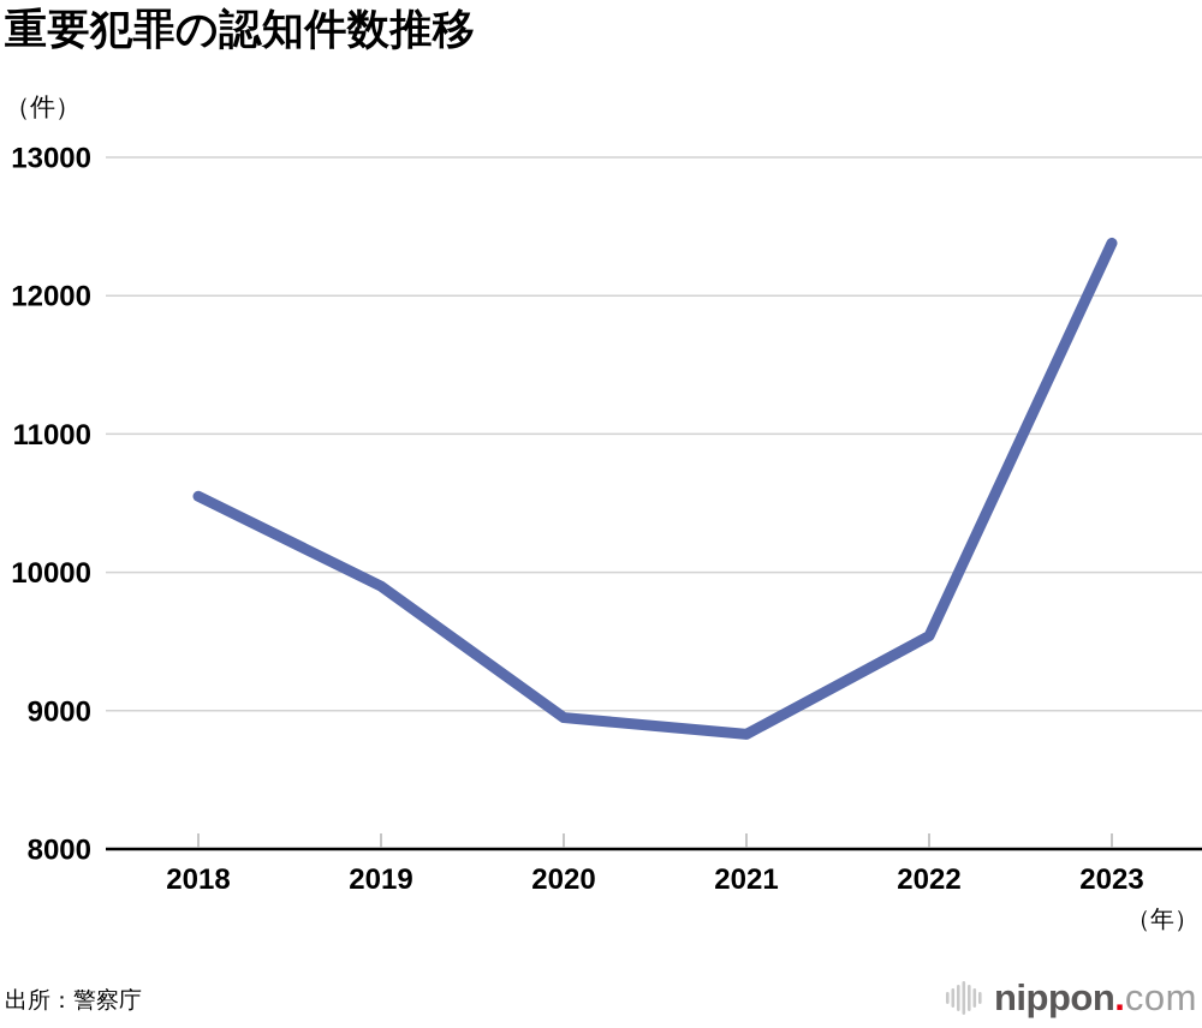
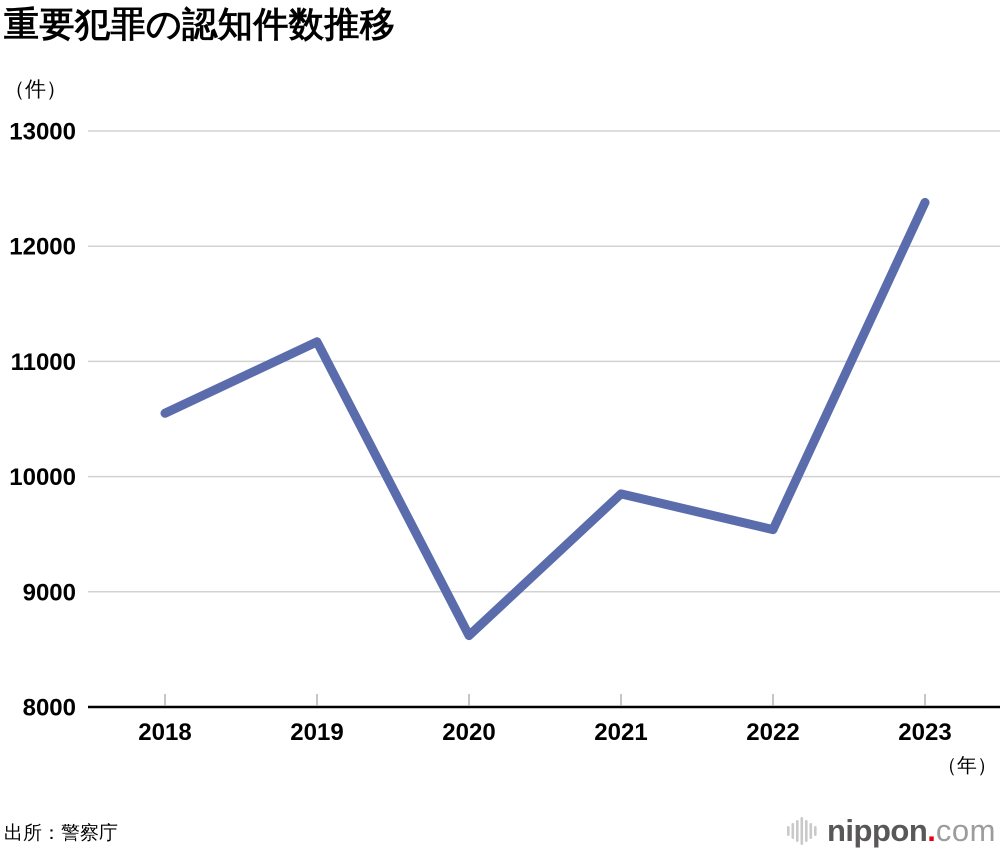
2019: 9900 -> 11170
2020: 8950 -> 8620
2021: 8830 -> 9850
